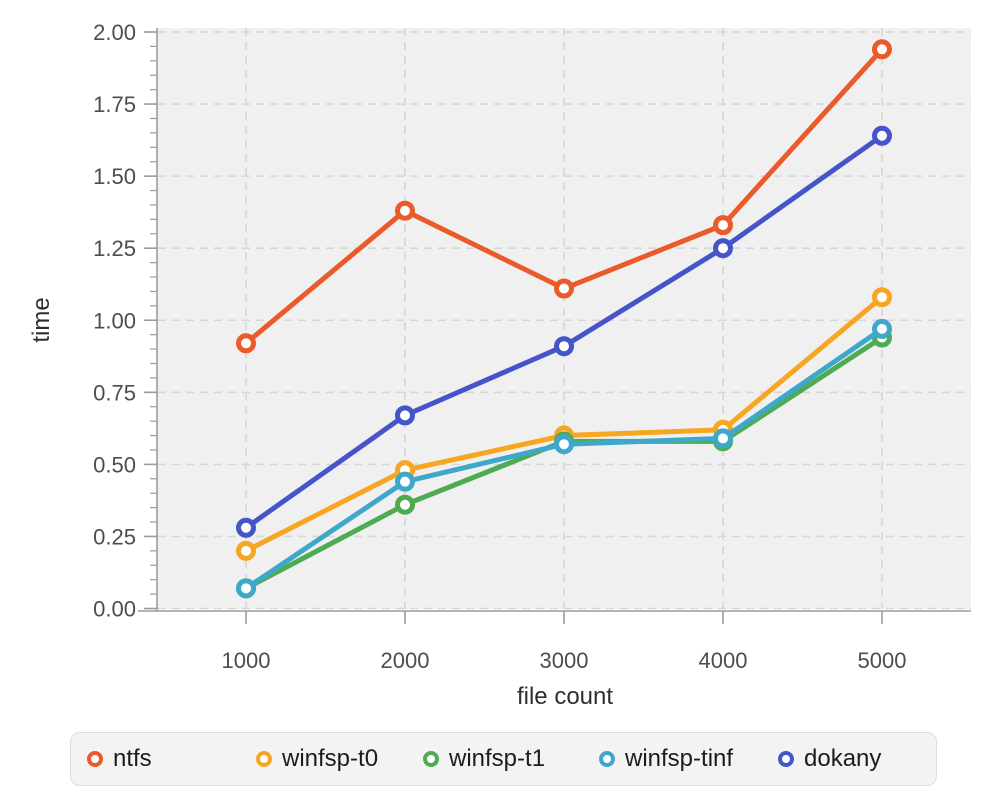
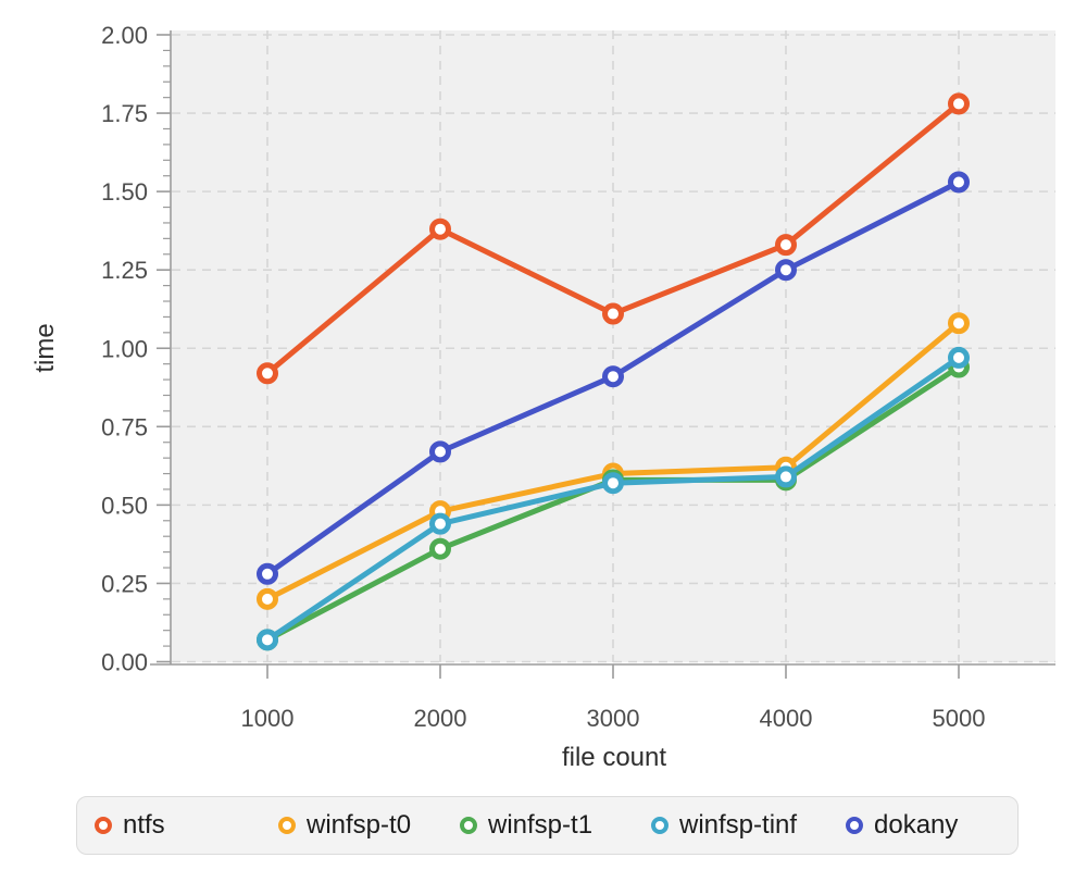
ntfs/5000: 1.94 -> 1.78
dokany/5000: 1.64 -> 1.53
